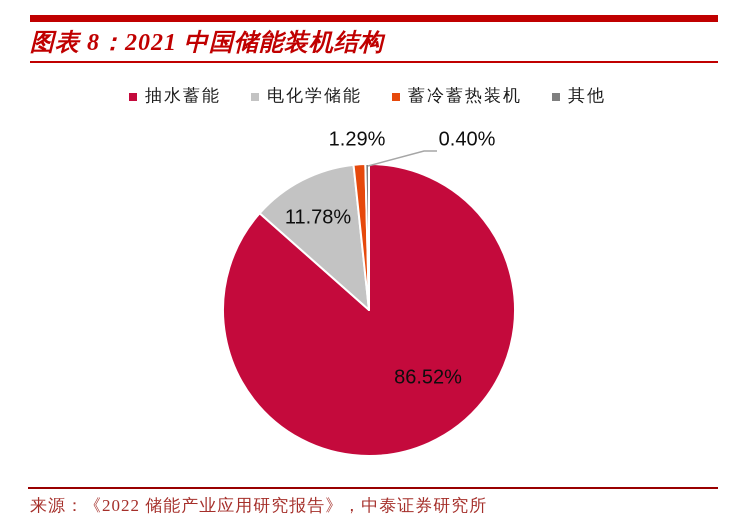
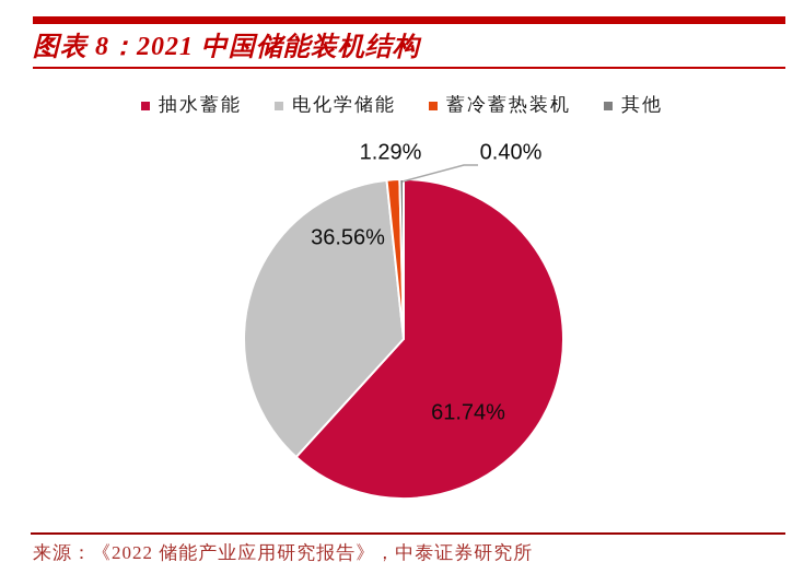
抽水蓄能: 86.52% -> 61.74%
电化学储能: 11.78% -> 36.56%
